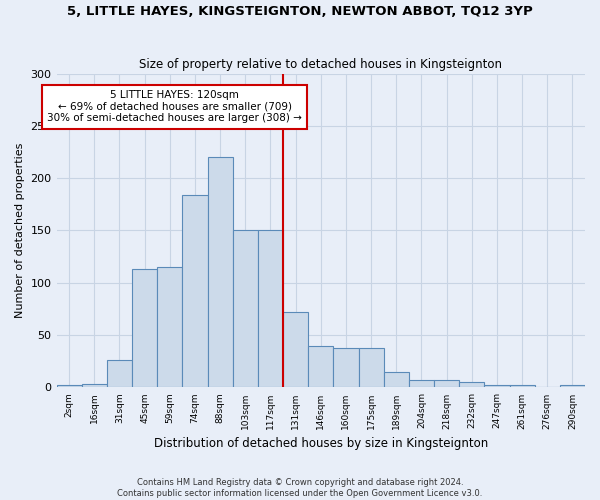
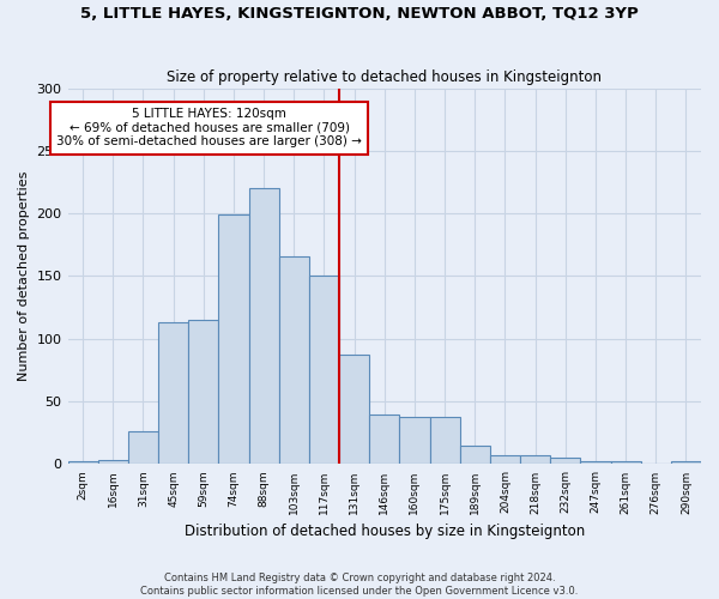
74sqm: 184 -> 199
103sqm: 150 -> 166
131sqm: 72 -> 87
